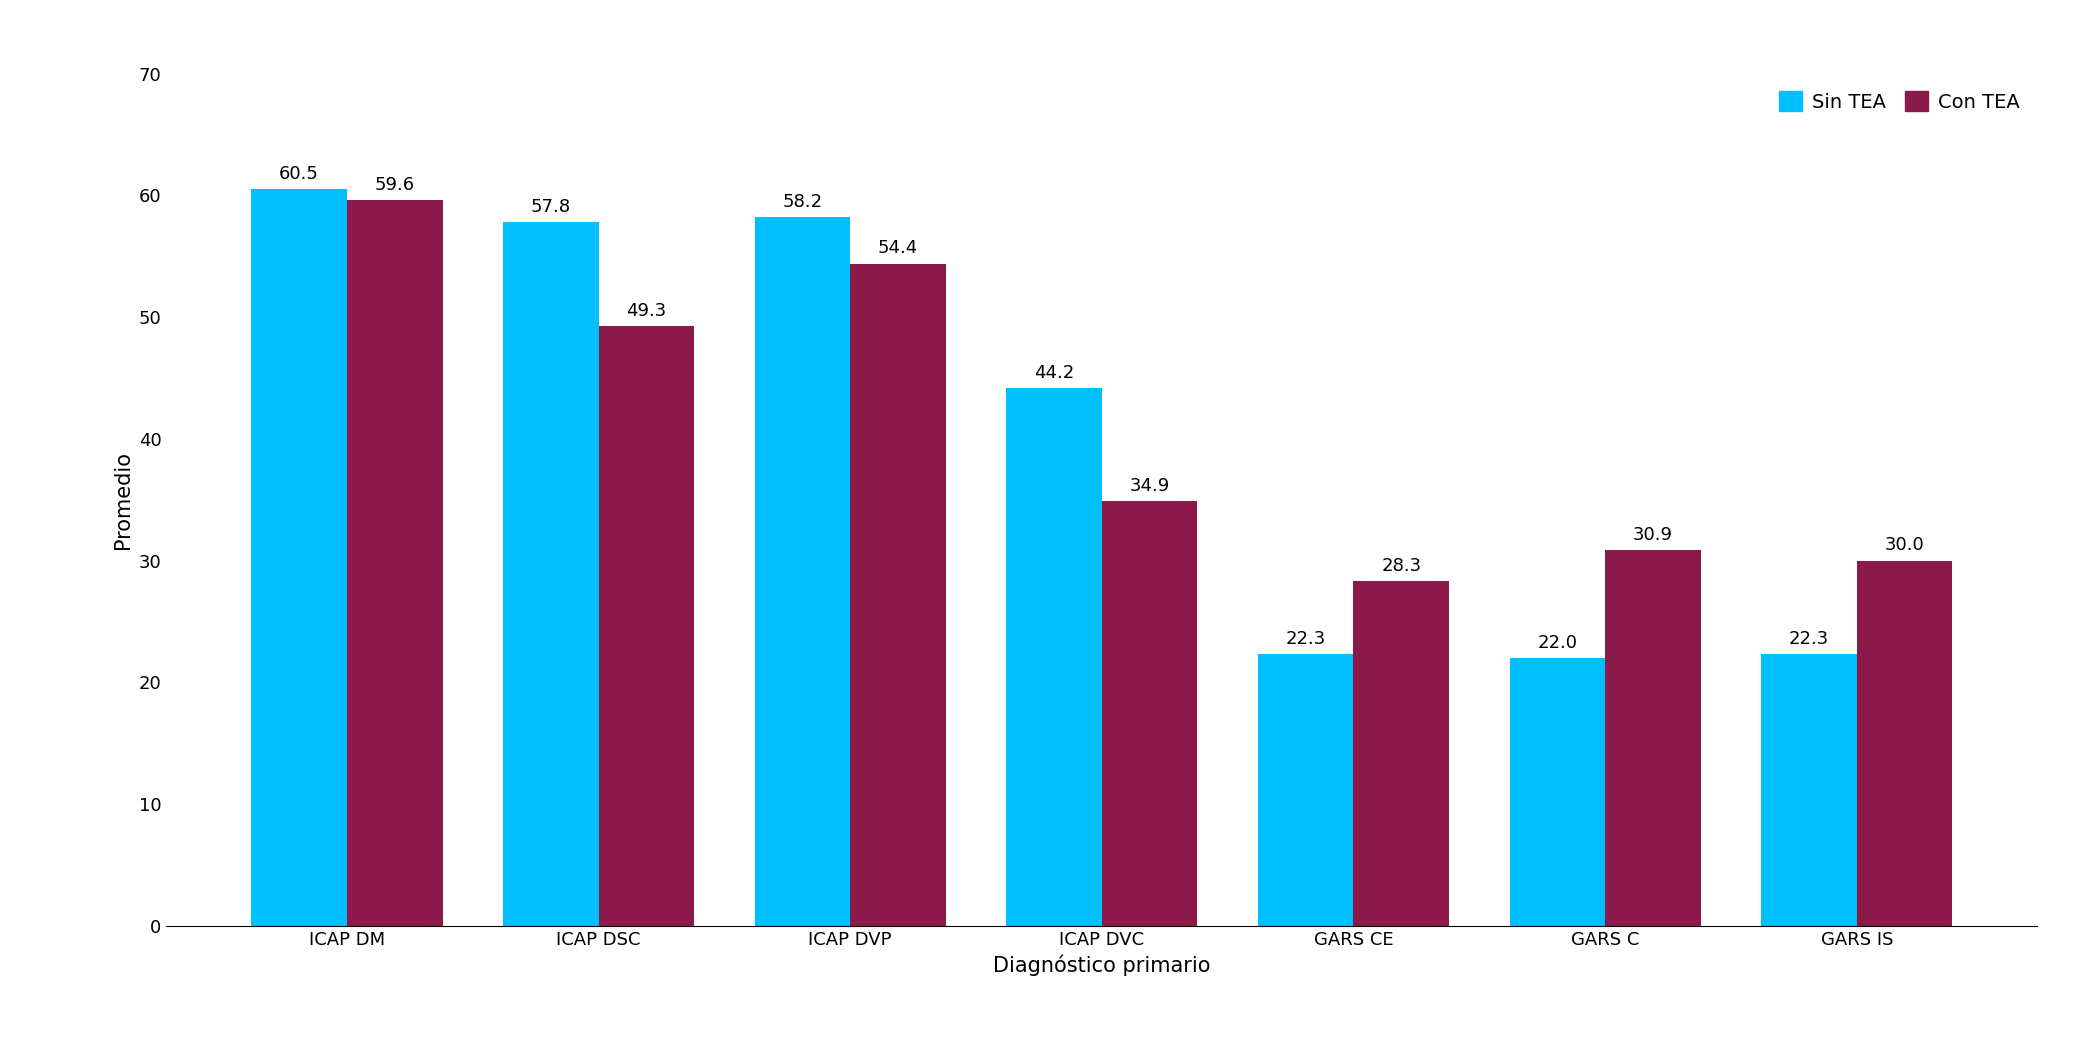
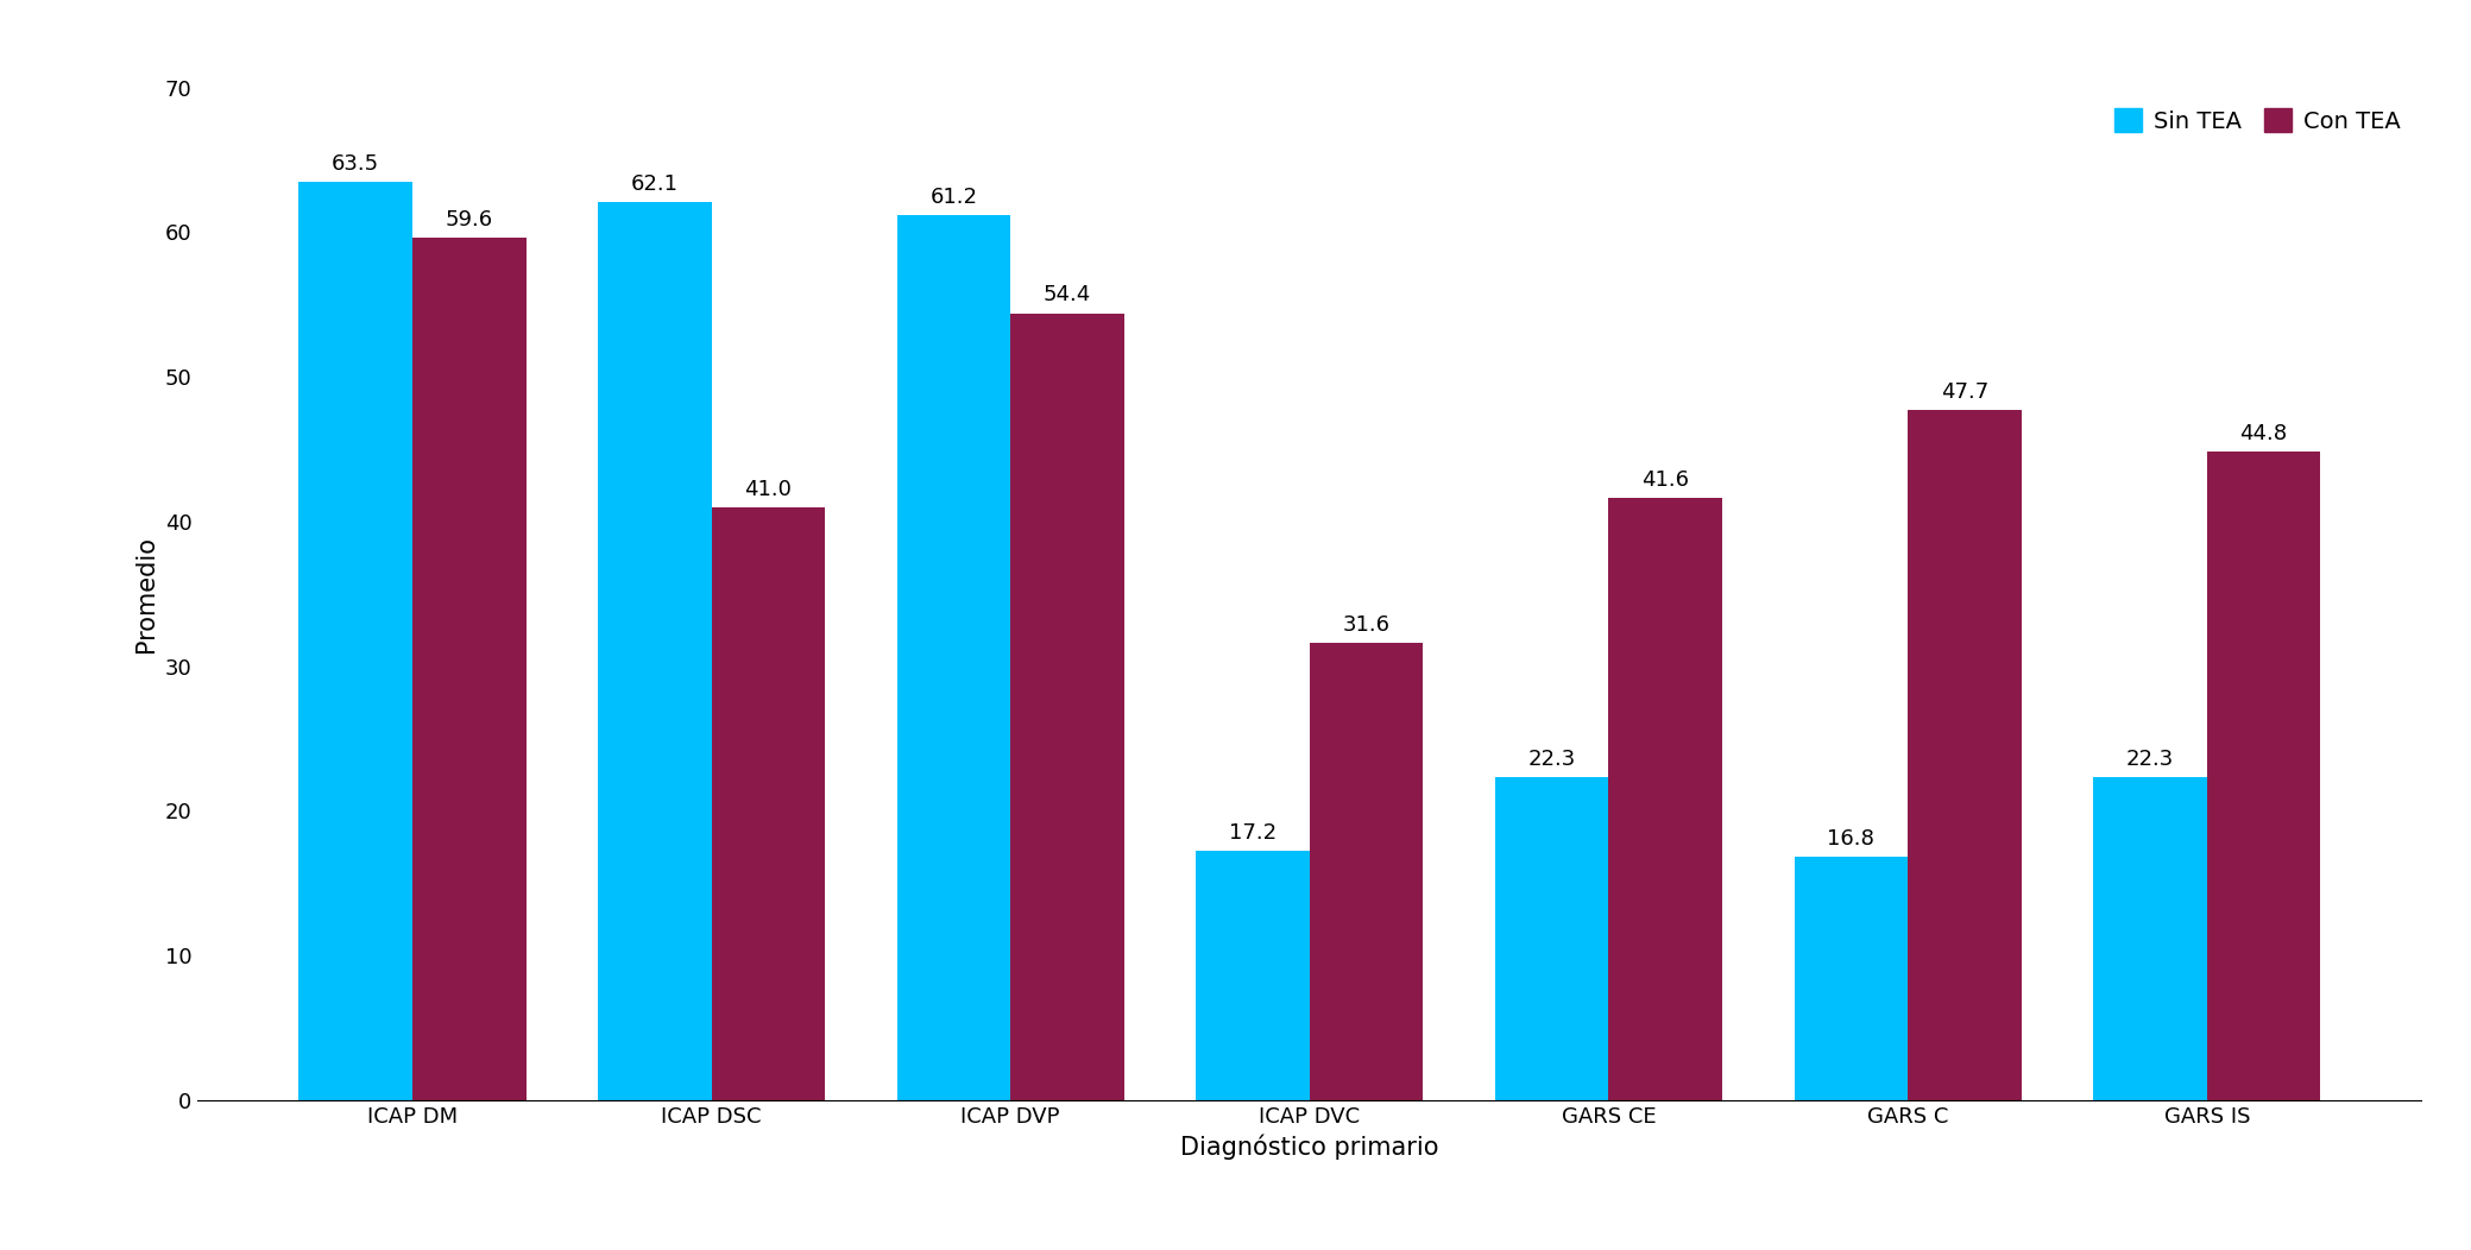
Sin TEA/ICAP DM: 60.5 -> 63.5
Sin TEA/ICAP DSC: 57.8 -> 62.1
Con TEA/ICAP DSC: 49.3 -> 41.0
Sin TEA/ICAP DVP: 58.2 -> 61.2
Sin TEA/ICAP DVC: 44.2 -> 17.2
Con TEA/ICAP DVC: 34.9 -> 31.6
Con TEA/GARS CE: 28.3 -> 41.6
Sin TEA/GARS C: 22.0 -> 16.8
Con TEA/GARS C: 30.9 -> 47.7
Con TEA/GARS IS: 30.0 -> 44.8
